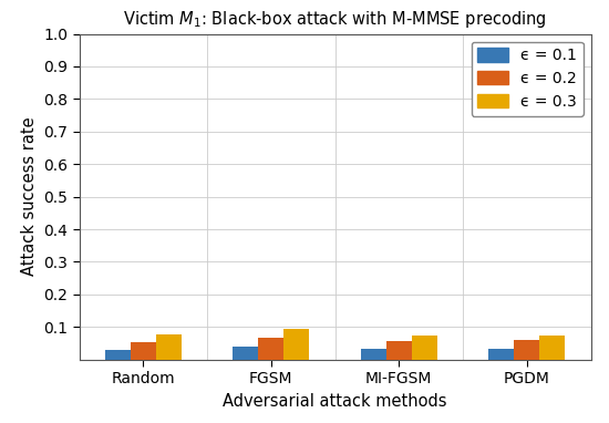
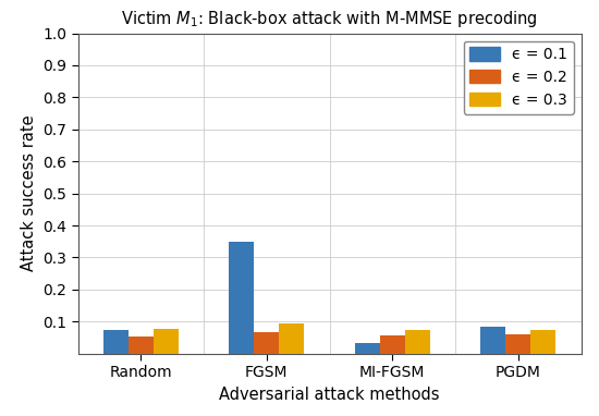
ϵ = 0.1/Random: 0.028 -> 0.075
ϵ = 0.1/FGSM: 0.040 -> 0.350
ϵ = 0.1/PGDM: 0.033 -> 0.085
